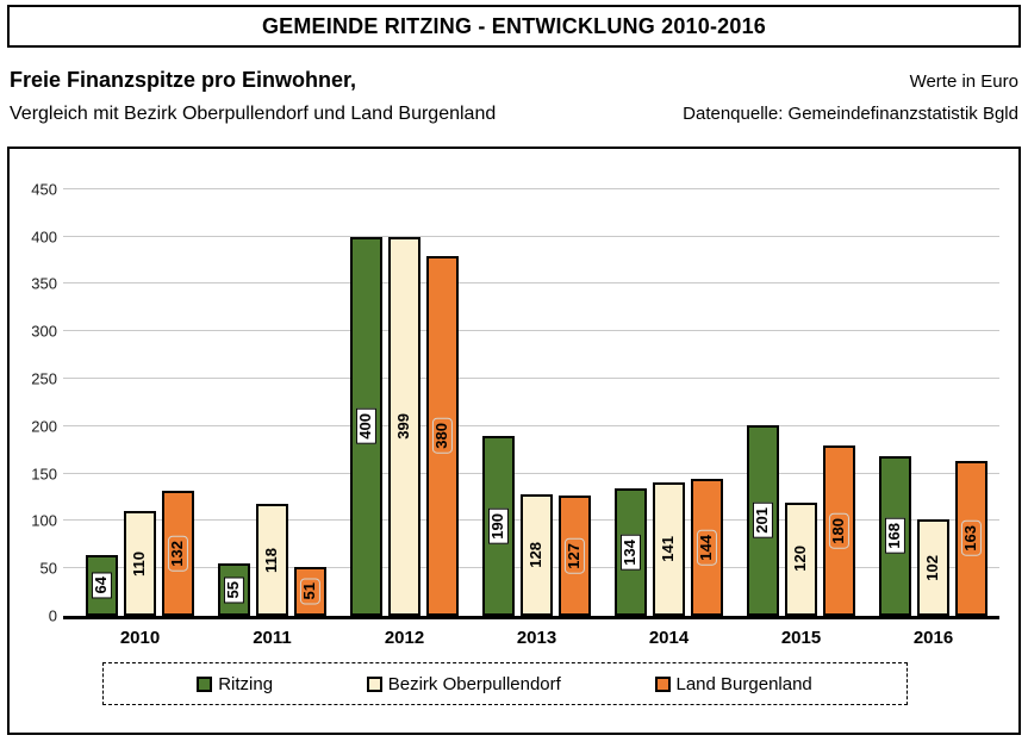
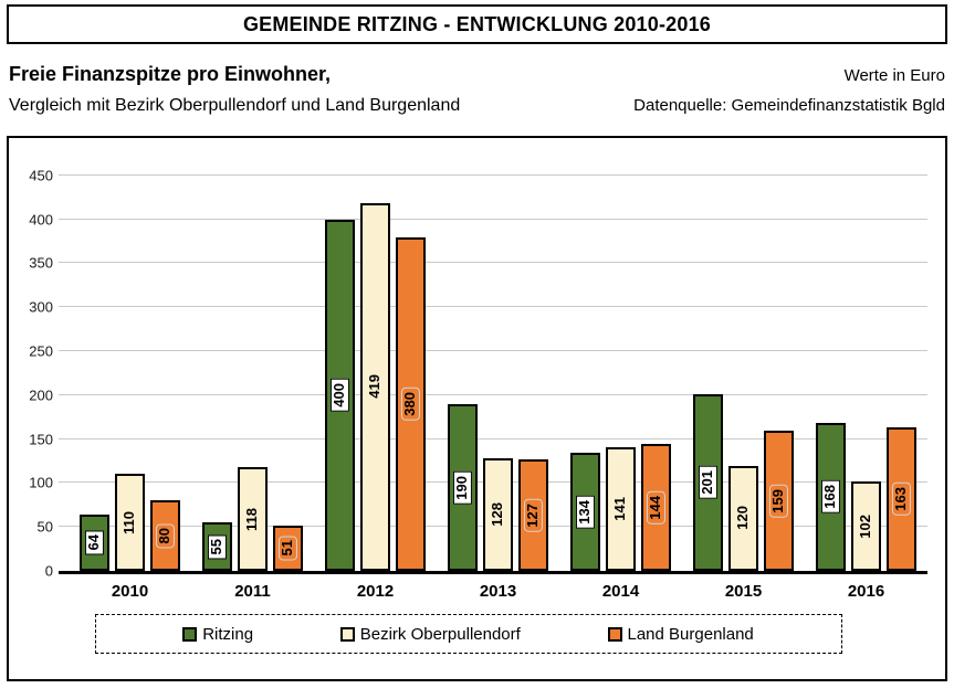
Land Burgenland/2010: 132 -> 80
Bezirk Oberpullendorf/2012: 399 -> 419
Land Burgenland/2015: 180 -> 159
